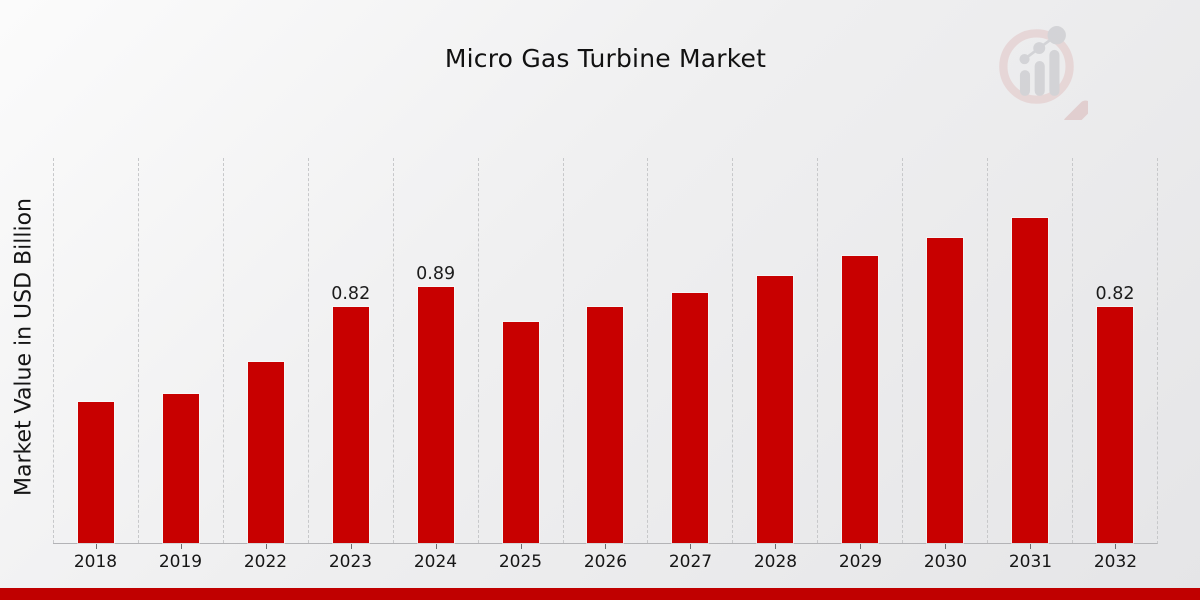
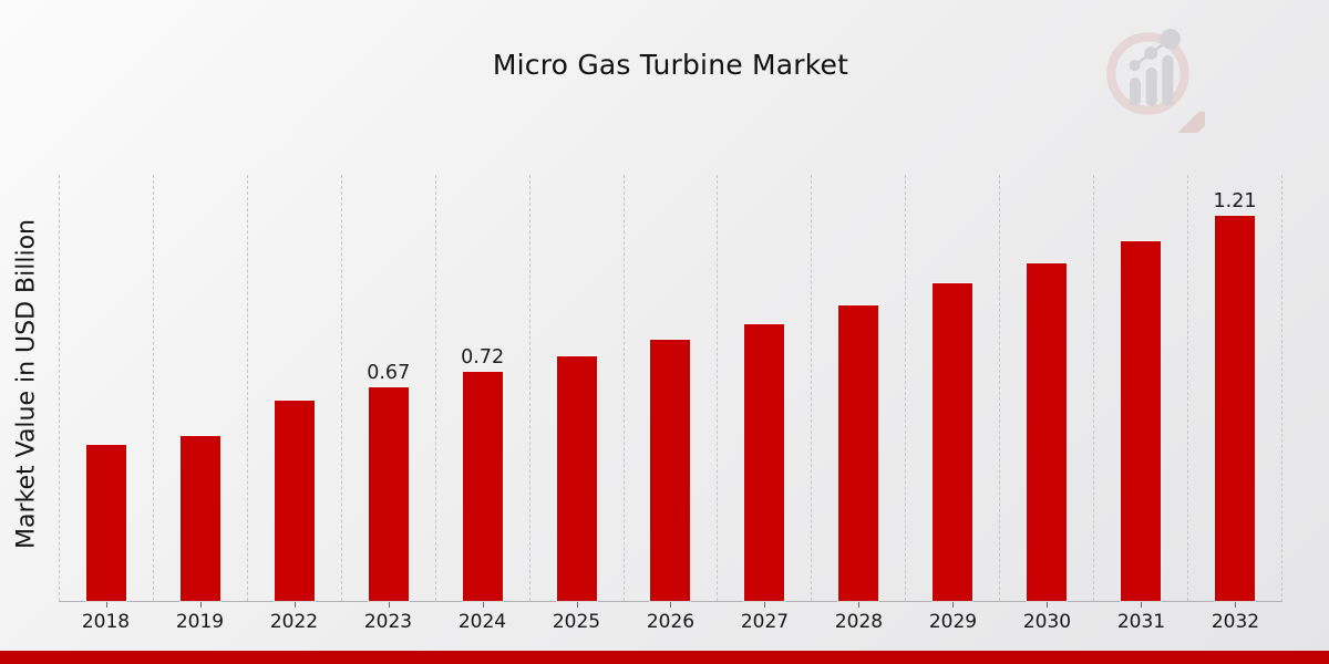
2023: 0.82 -> 0.67
2024: 0.89 -> 0.72
2032: 0.82 -> 1.21
